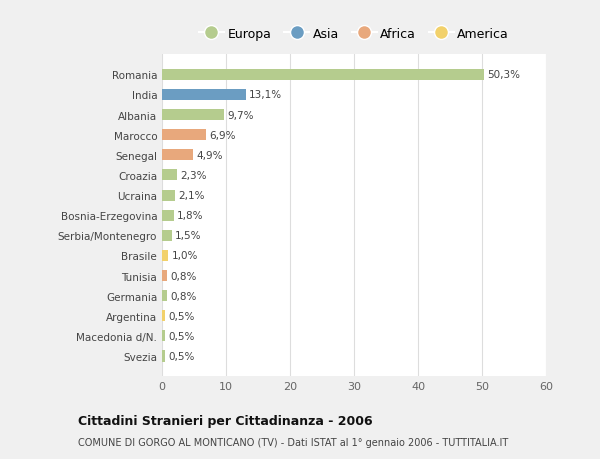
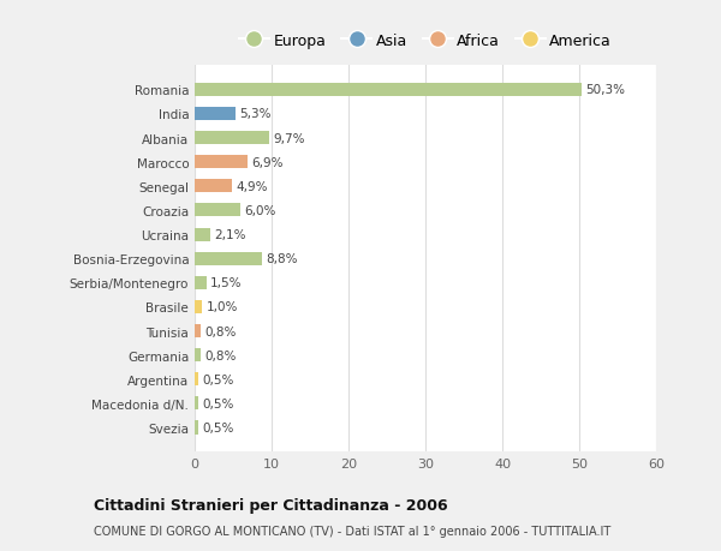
India: 13,1% -> 5,3%
Croazia: 2,3% -> 6,0%
Bosnia-Erzegovina: 1,8% -> 8,8%
